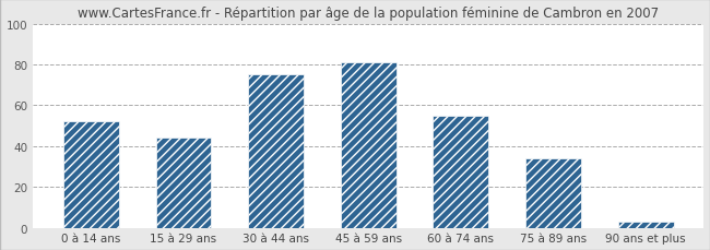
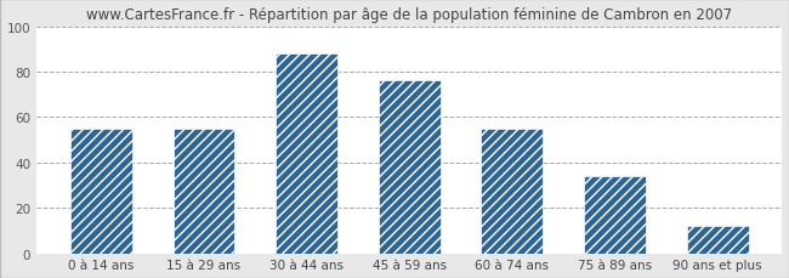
0 à 14 ans: 52 -> 55
15 à 29 ans: 44 -> 55
30 à 44 ans: 75 -> 88
45 à 59 ans: 81 -> 76
90 ans et plus: 3 -> 12
